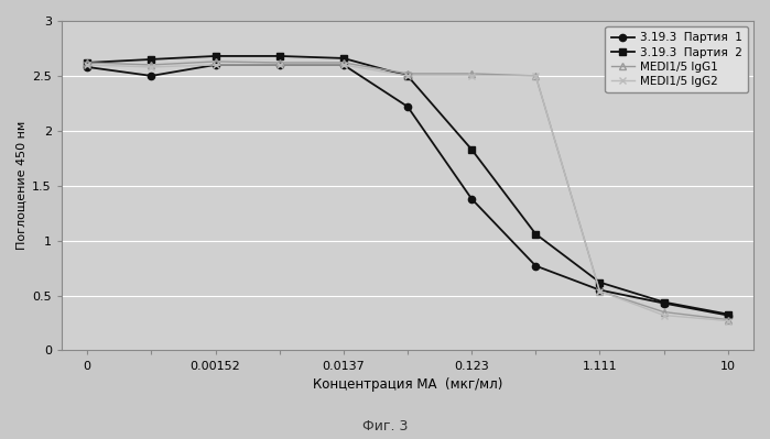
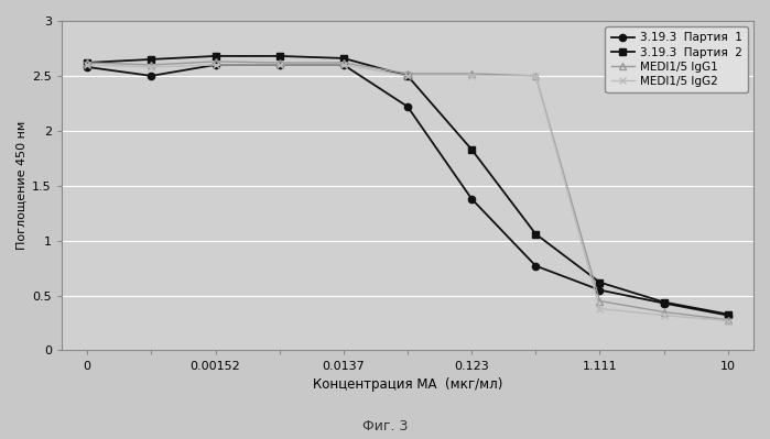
MEDI1/5 IgG1/1.111: 0.54 -> 0.45
MEDI1/5 IgG2/1.111: 0.54 -> 0.38
